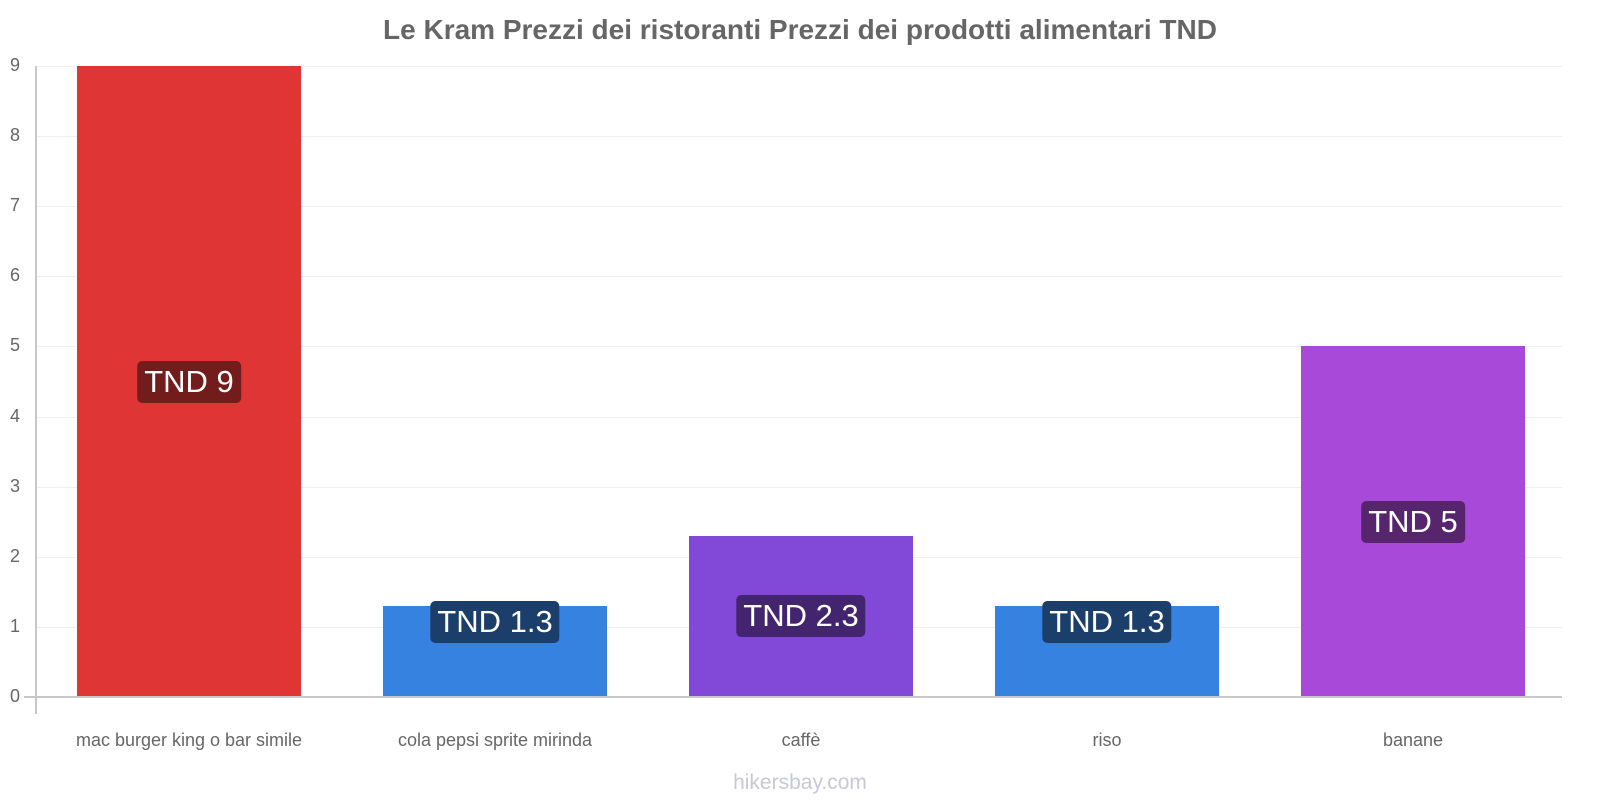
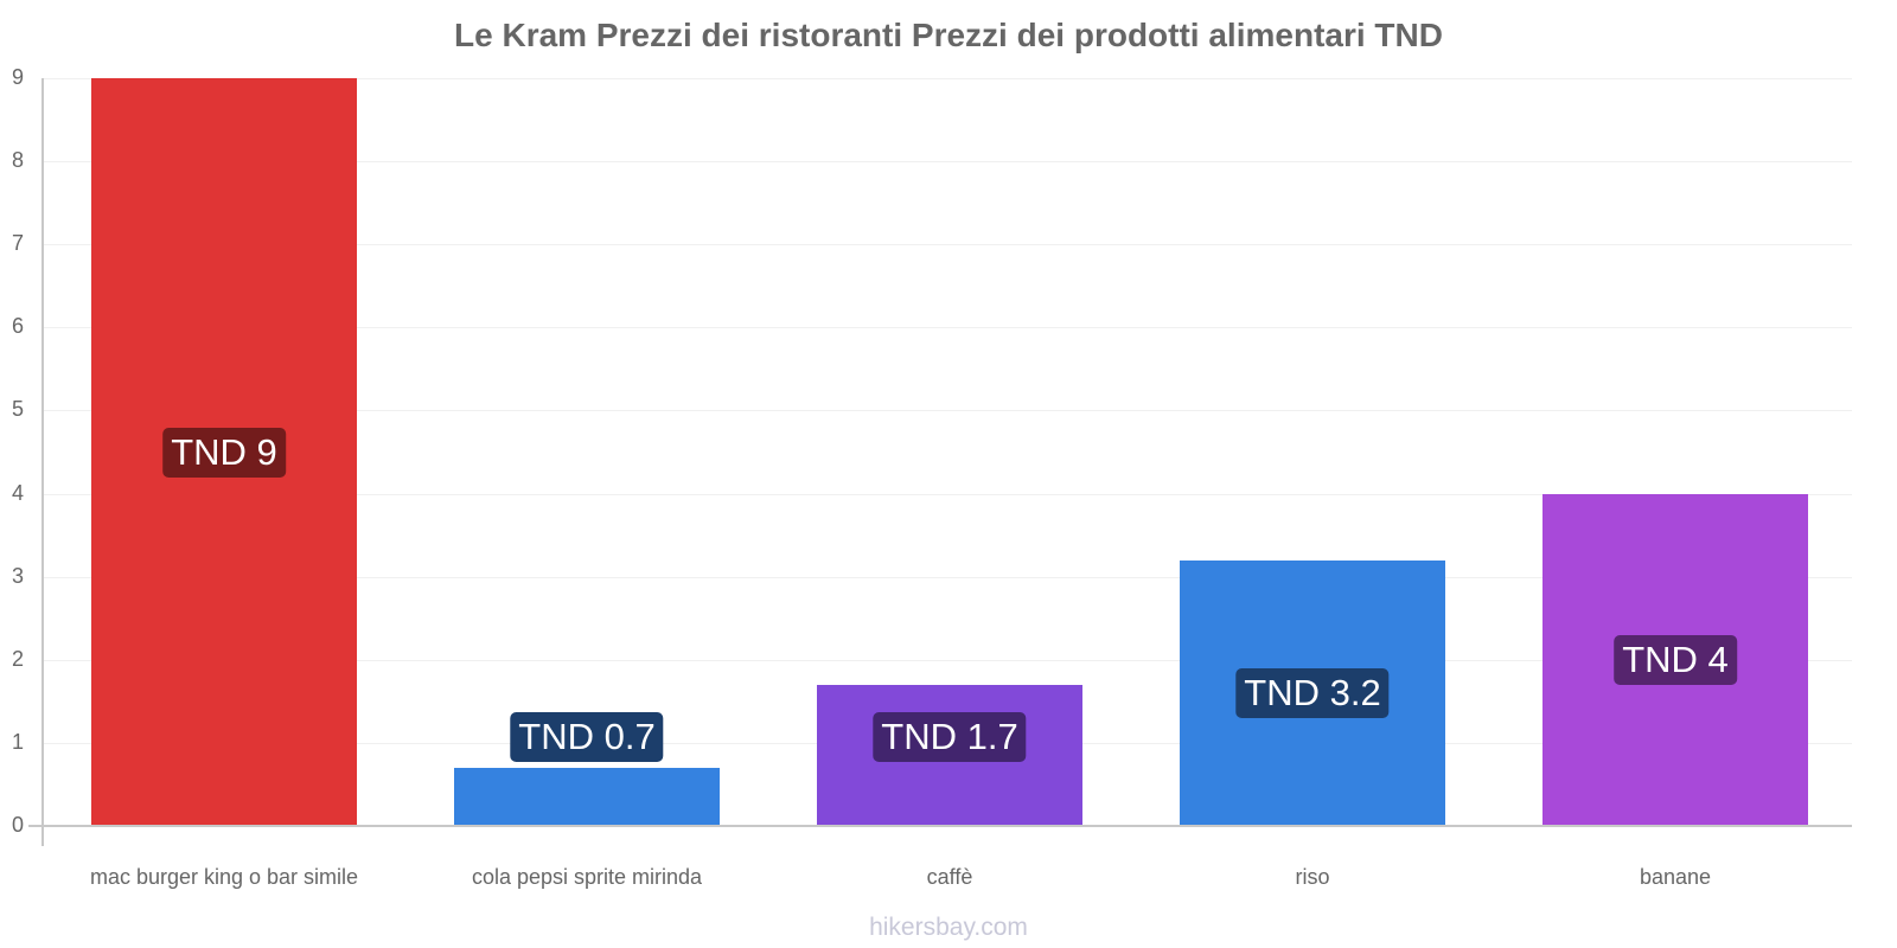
cola pepsi sprite mirinda: 1.3 -> 0.7
caffè: 2.3 -> 1.7
riso: 1.3 -> 3.2
banane: 5 -> 4
